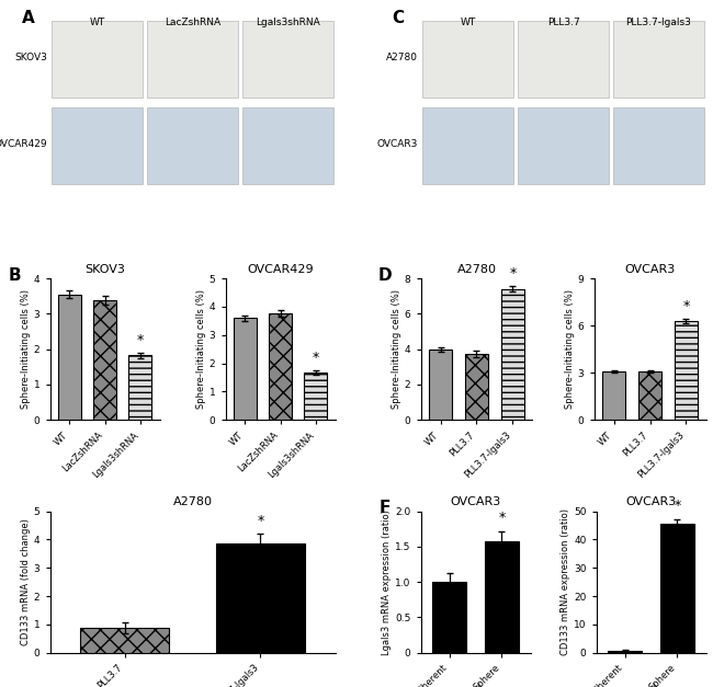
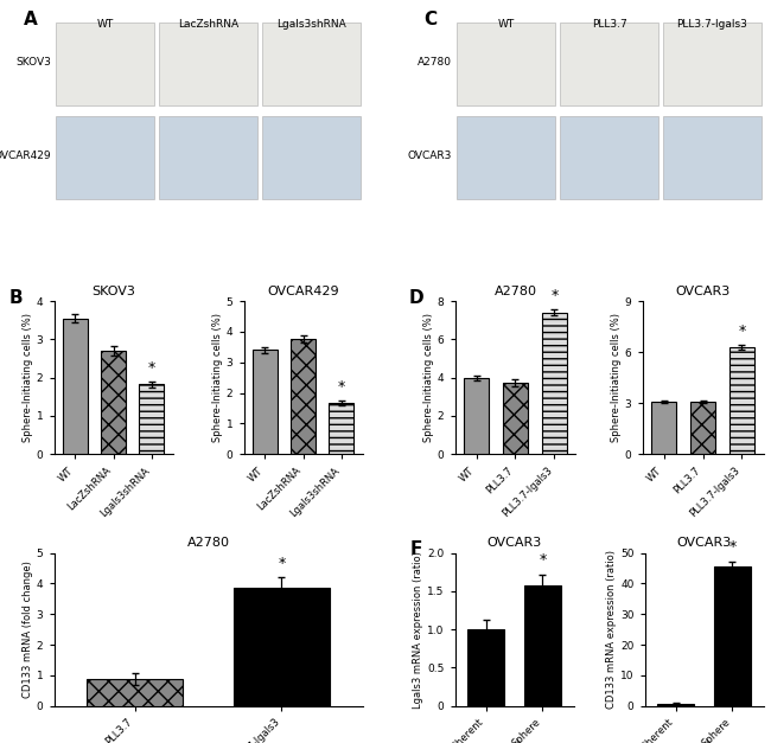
SKOV3/LacZshRNA: 3.38 -> 2.70
OVCAR429/WT: 3.60 -> 3.40
